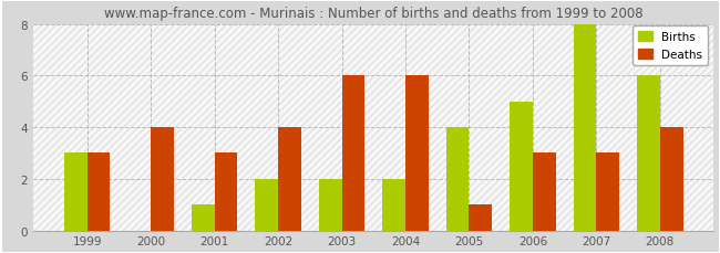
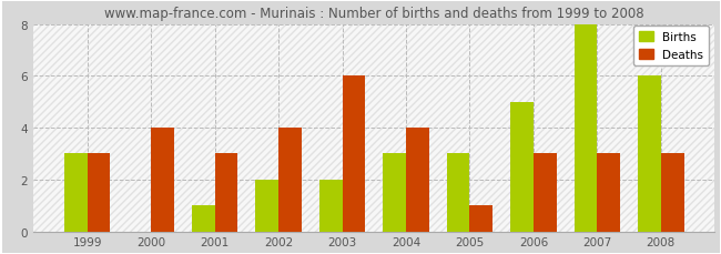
Births/2004: 2 -> 3
Deaths/2004: 6 -> 4
Births/2005: 4 -> 3
Deaths/2008: 4 -> 3
